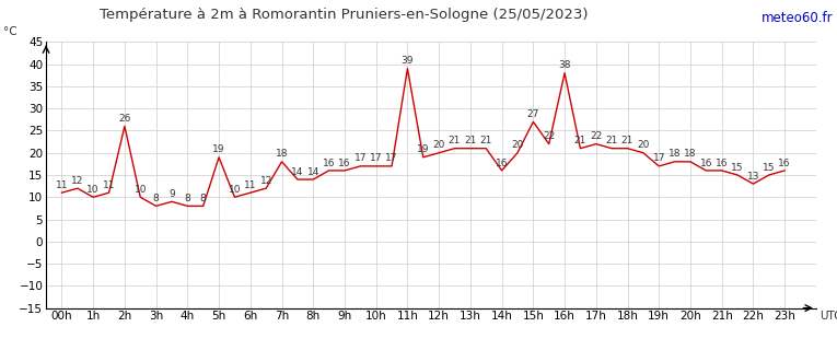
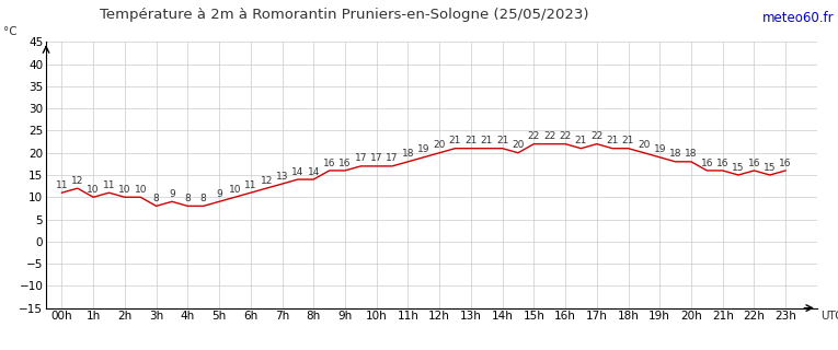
2h: 26 -> 10
5h: 19 -> 9
7h: 18 -> 13
11h: 39 -> 18
14h: 16 -> 21
15h: 27 -> 22
16h: 38 -> 22
19h: 17 -> 19
22h: 13 -> 16
